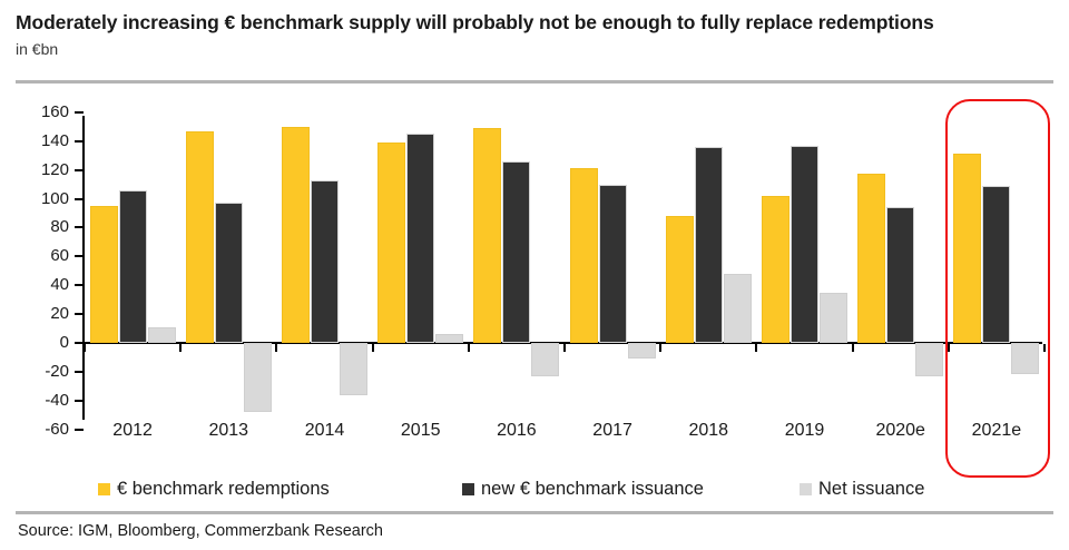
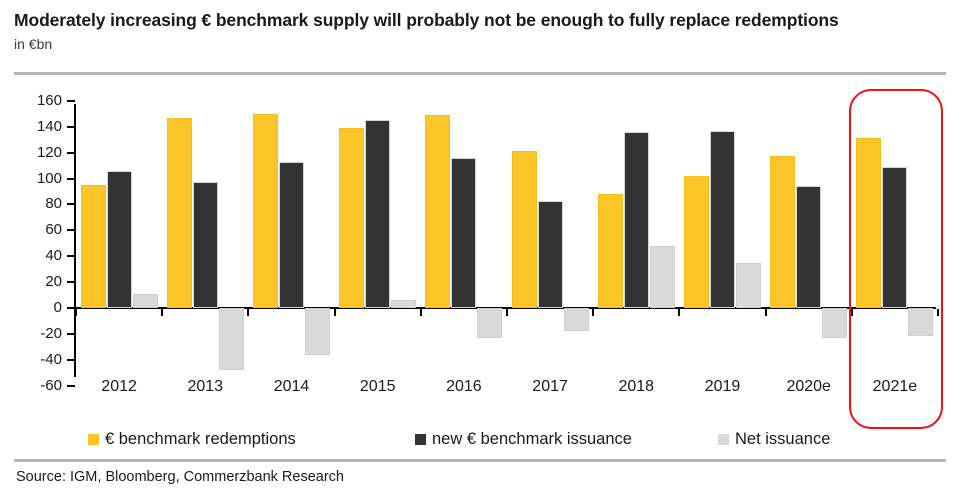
new € benchmark issuance/2016: 126 -> 116
new € benchmark issuance/2017: 110 -> 83
Net issuance/2017: -11 -> -18
